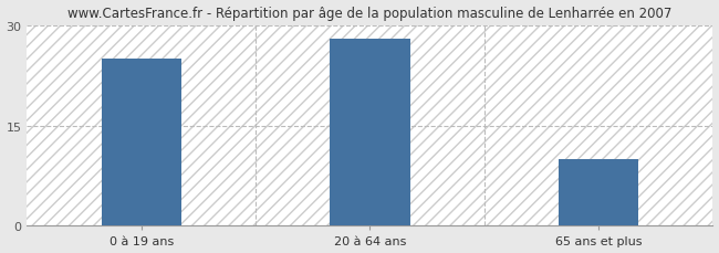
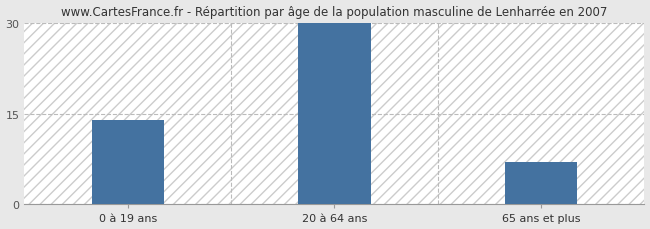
0 à 19 ans: 25 -> 14
20 à 64 ans: 28 -> 30
65 ans et plus: 10 -> 7
